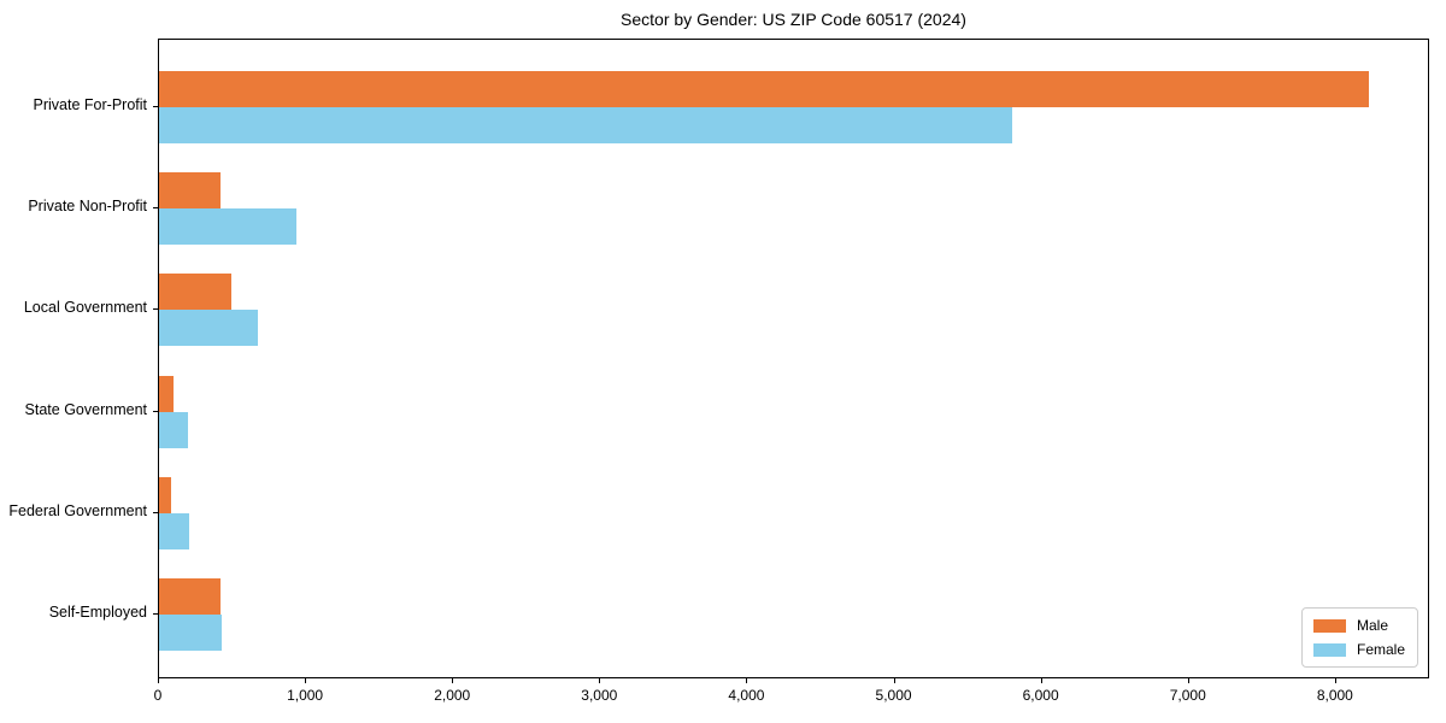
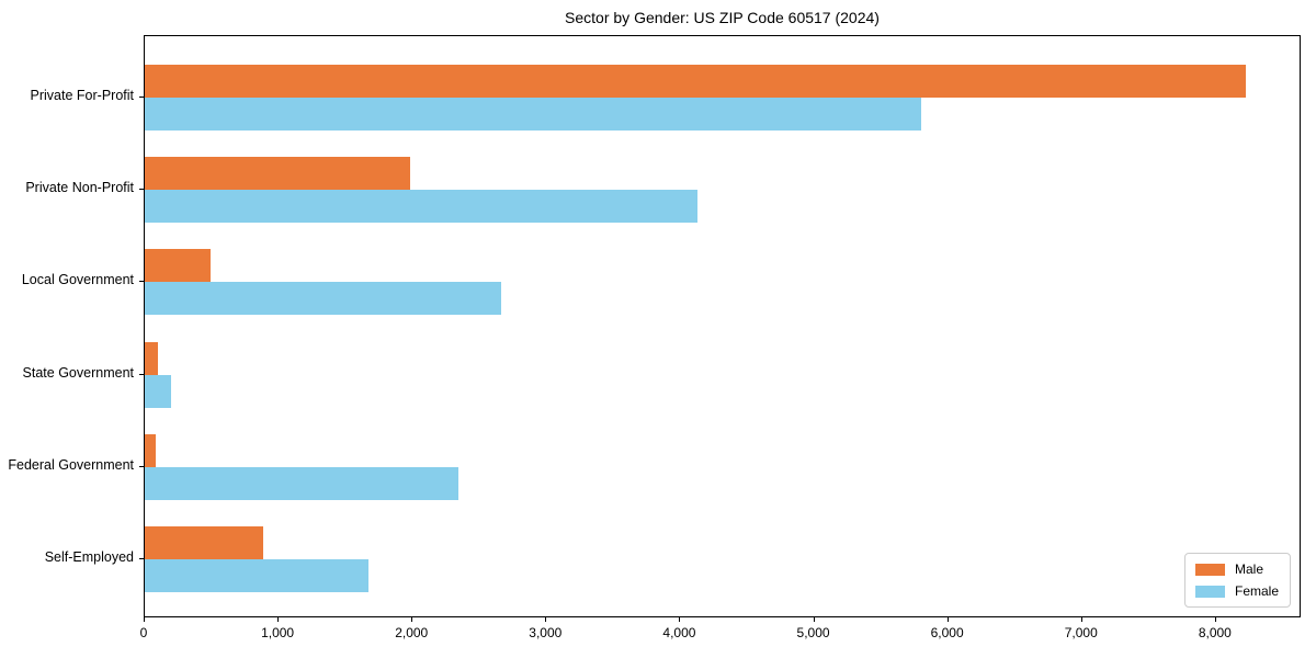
Male/Private Non-Profit: 420 -> 1980
Female/Private Non-Profit: 940 -> 4130
Female/Local Government: 680 -> 2660
Female/Federal Government: 200 -> 2340
Male/Self-Employed: 420 -> 880
Female/Self-Employed: 420 -> 1670
